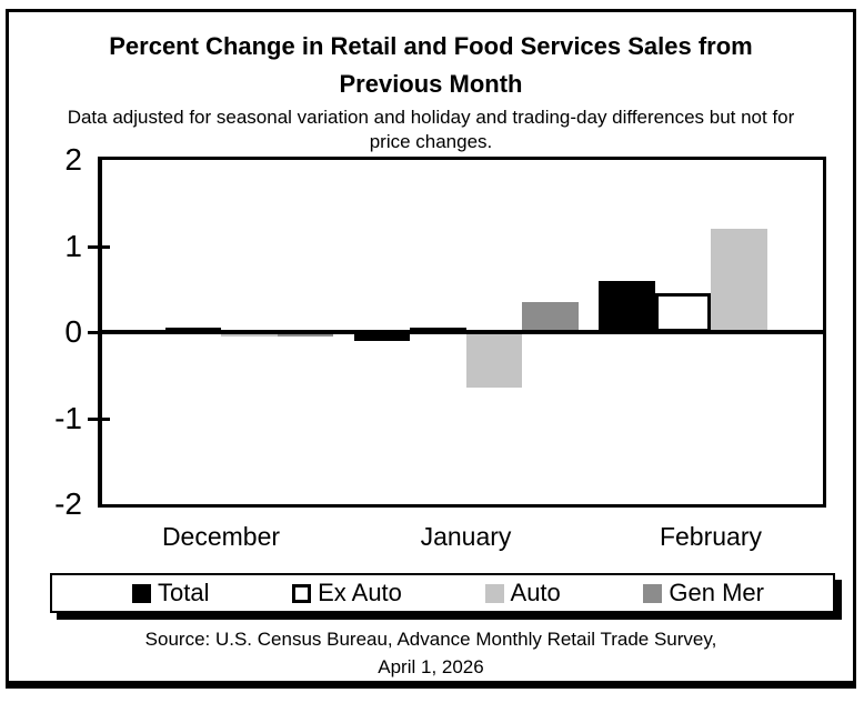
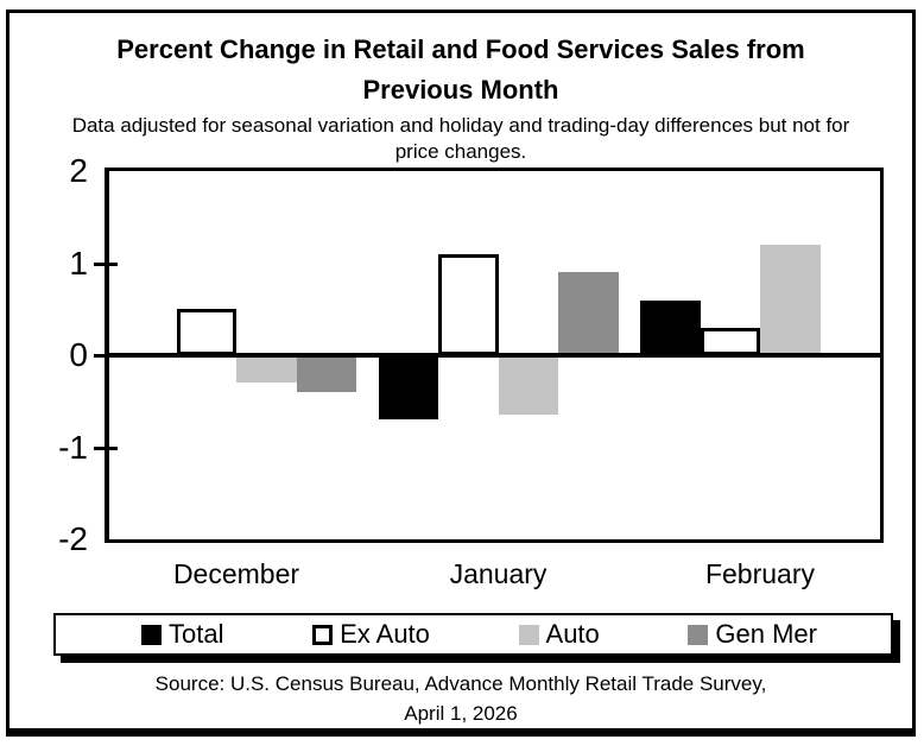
Ex Auto/December: 0.1 -> 0.5
Auto/December: -0.1 -> -0.3
Gen Mer/December: -0.1 -> -0.4
Total/January: -0.1 -> -0.7
Ex Auto/January: 0.1 -> 1.1
Gen Mer/January: 0.3 -> 0.9
Ex Auto/February: 0.5 -> 0.3
